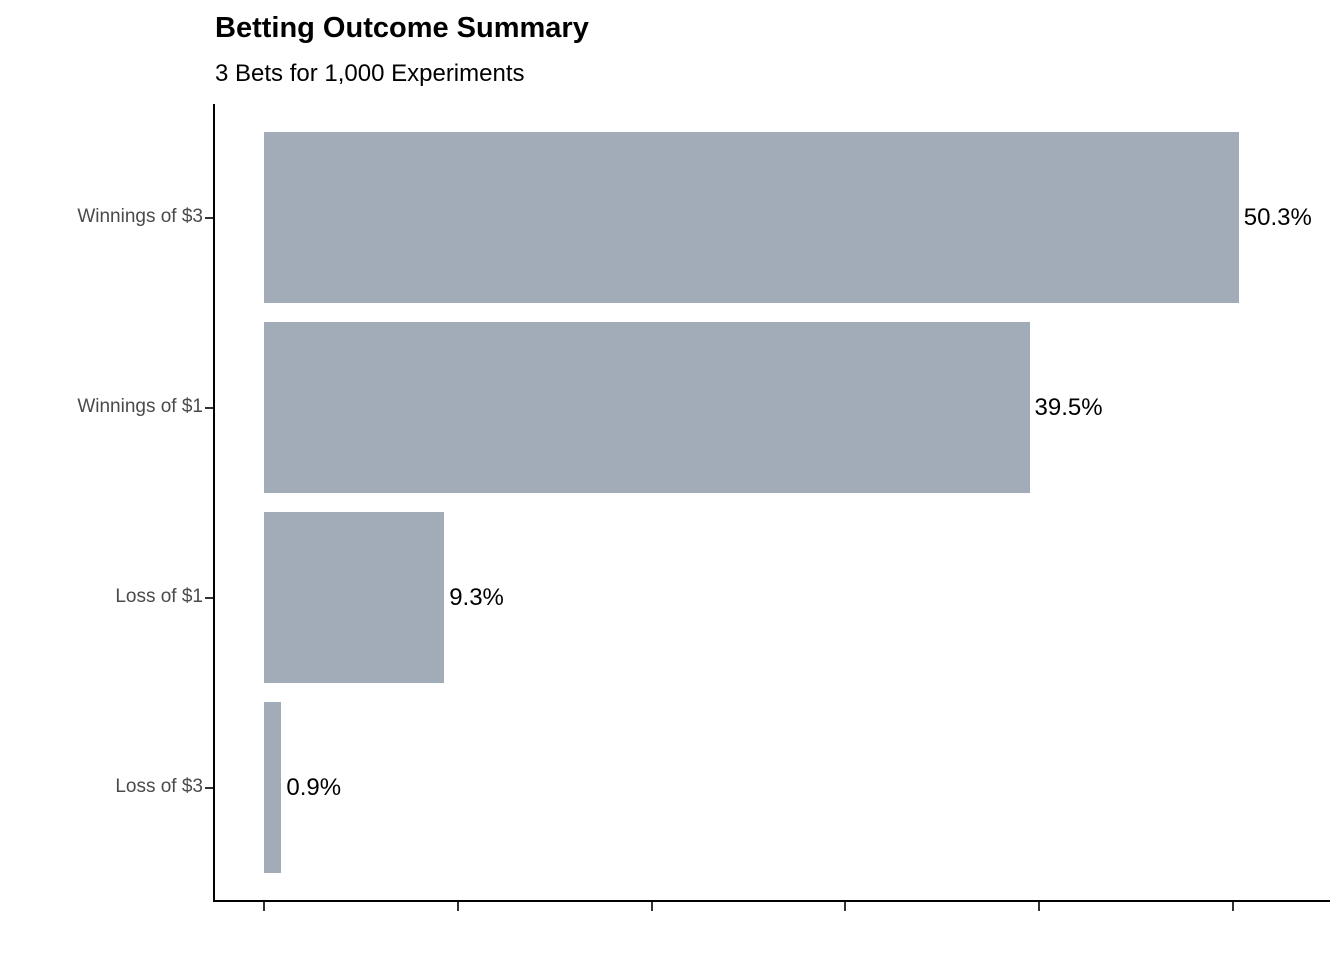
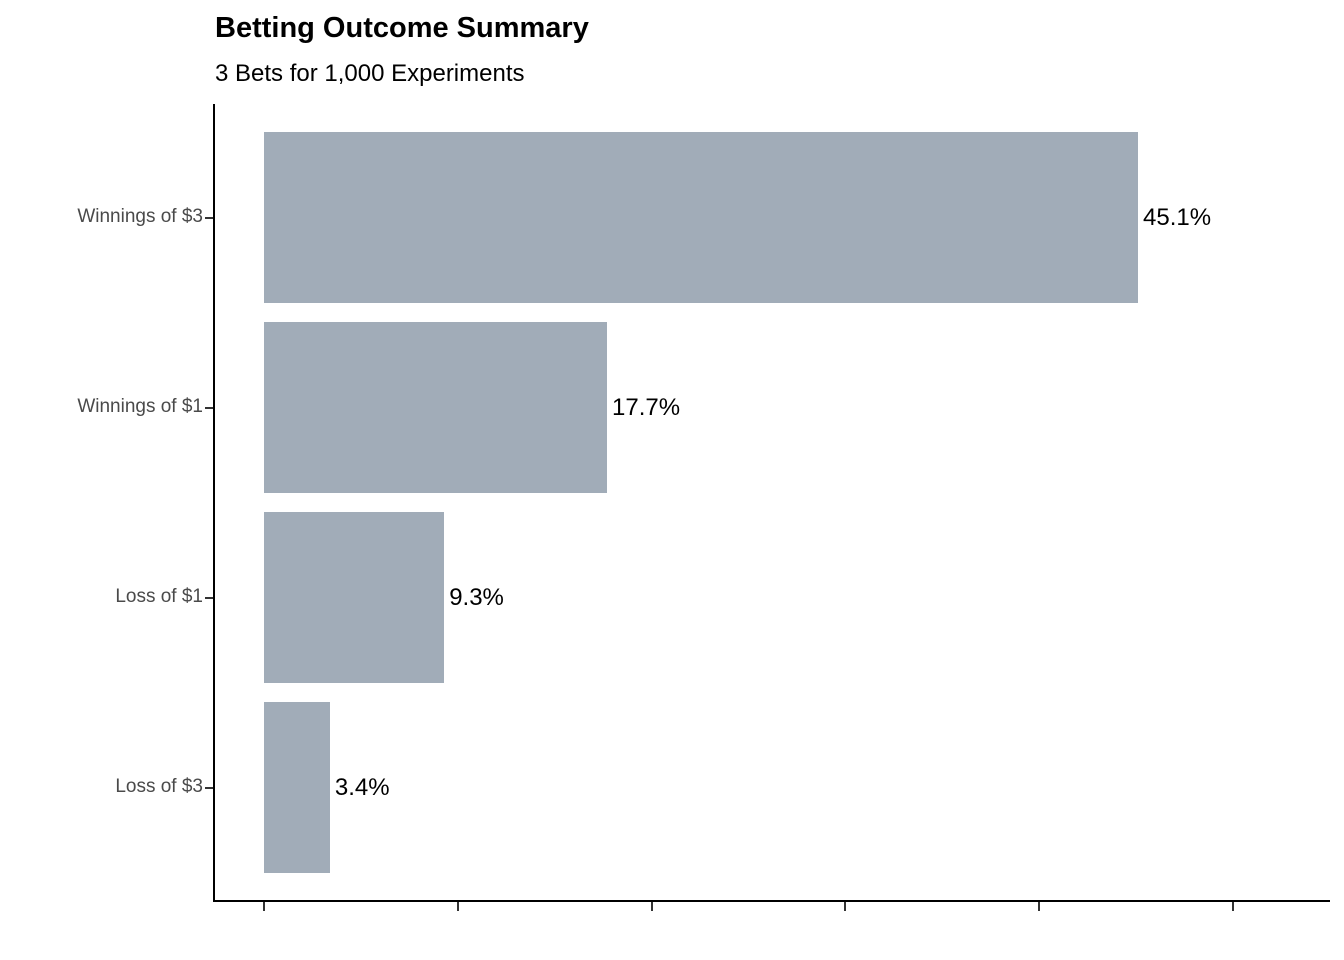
Winnings of $3: 50.3% -> 45.1%
Winnings of $1: 39.5% -> 17.7%
Loss of $3: 0.9% -> 3.4%
